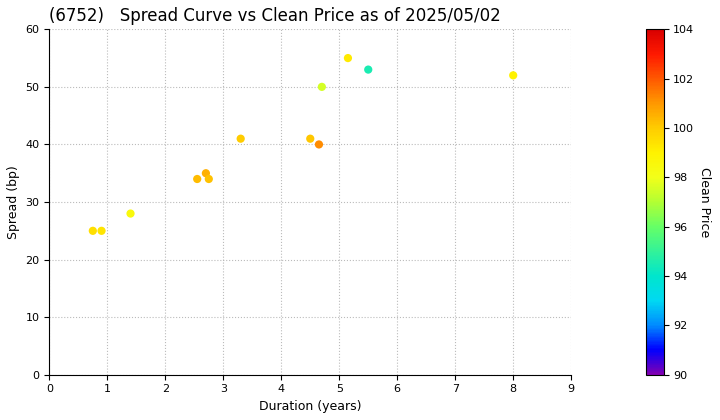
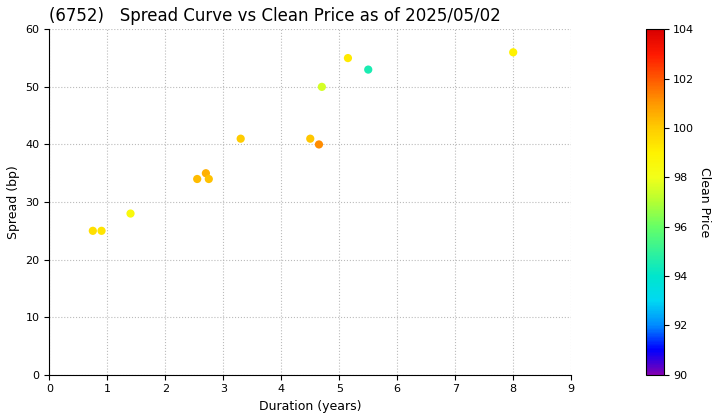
8: 52 -> 56
